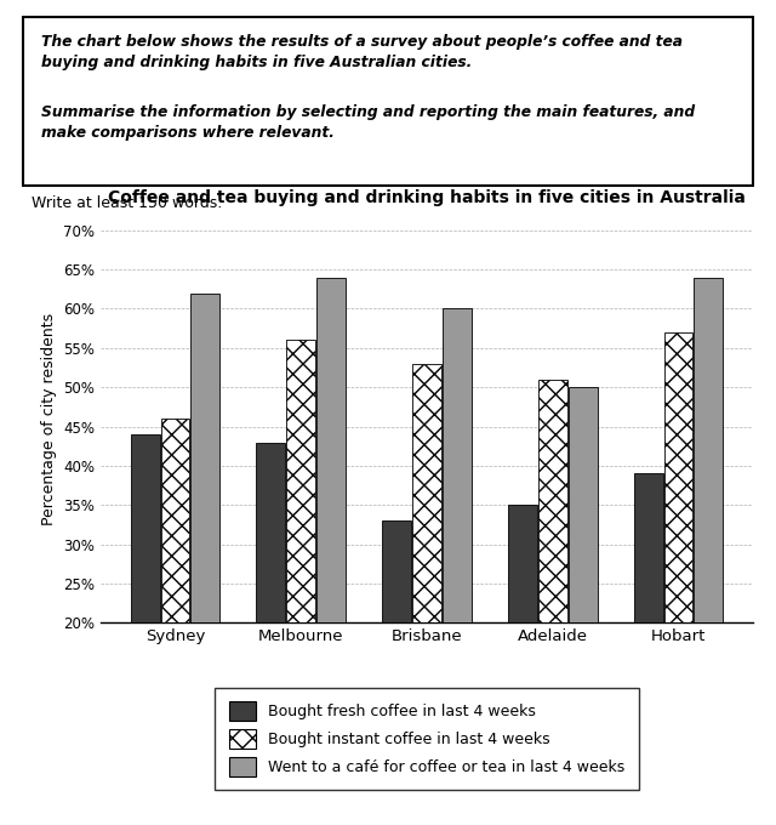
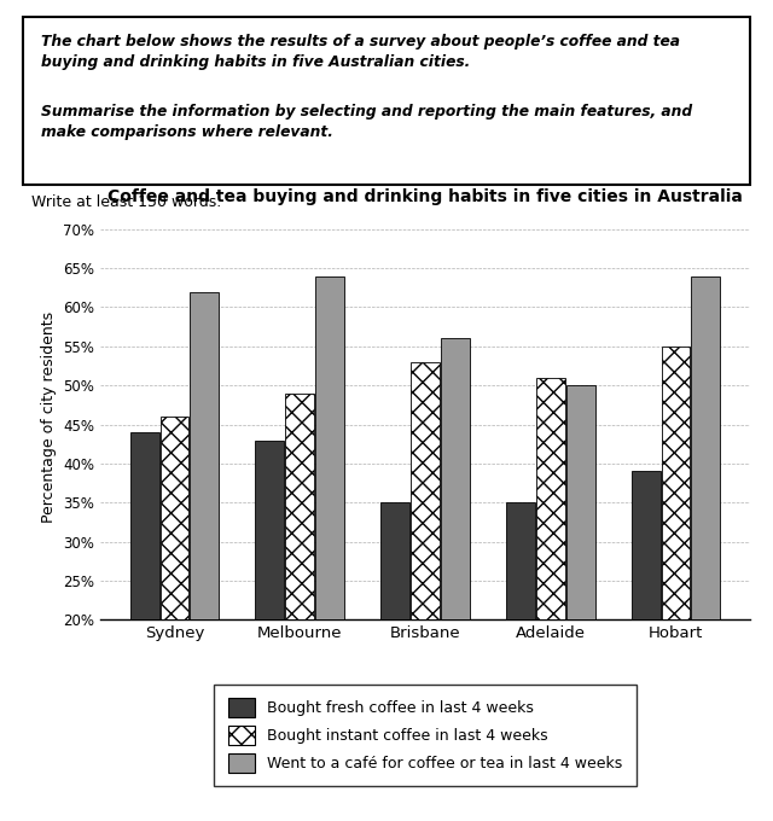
Bought instant coffee in last 4 weeks/Melbourne: 56% -> 49%
Bought fresh coffee in last 4 weeks/Brisbane: 33% -> 35%
Went to a café for coffee or tea in last 4 weeks/Brisbane: 60% -> 56%
Bought instant coffee in last 4 weeks/Hobart: 57% -> 55%
